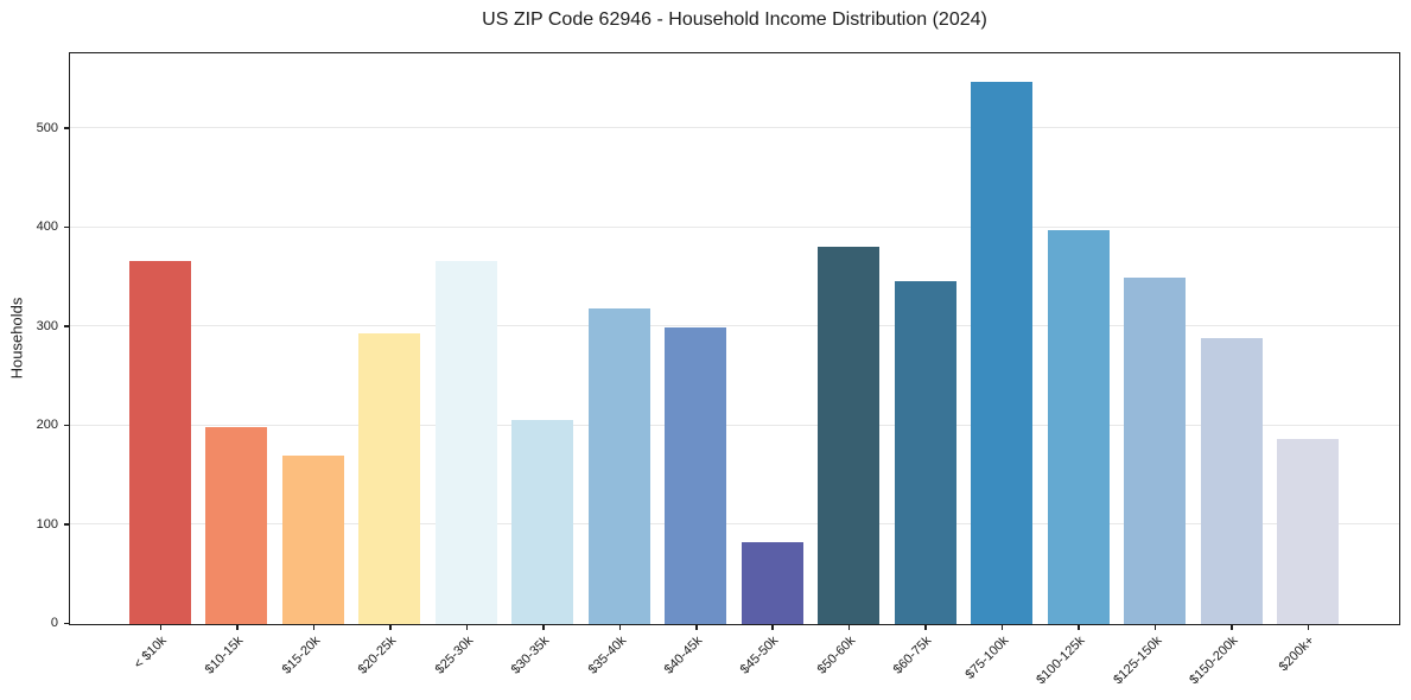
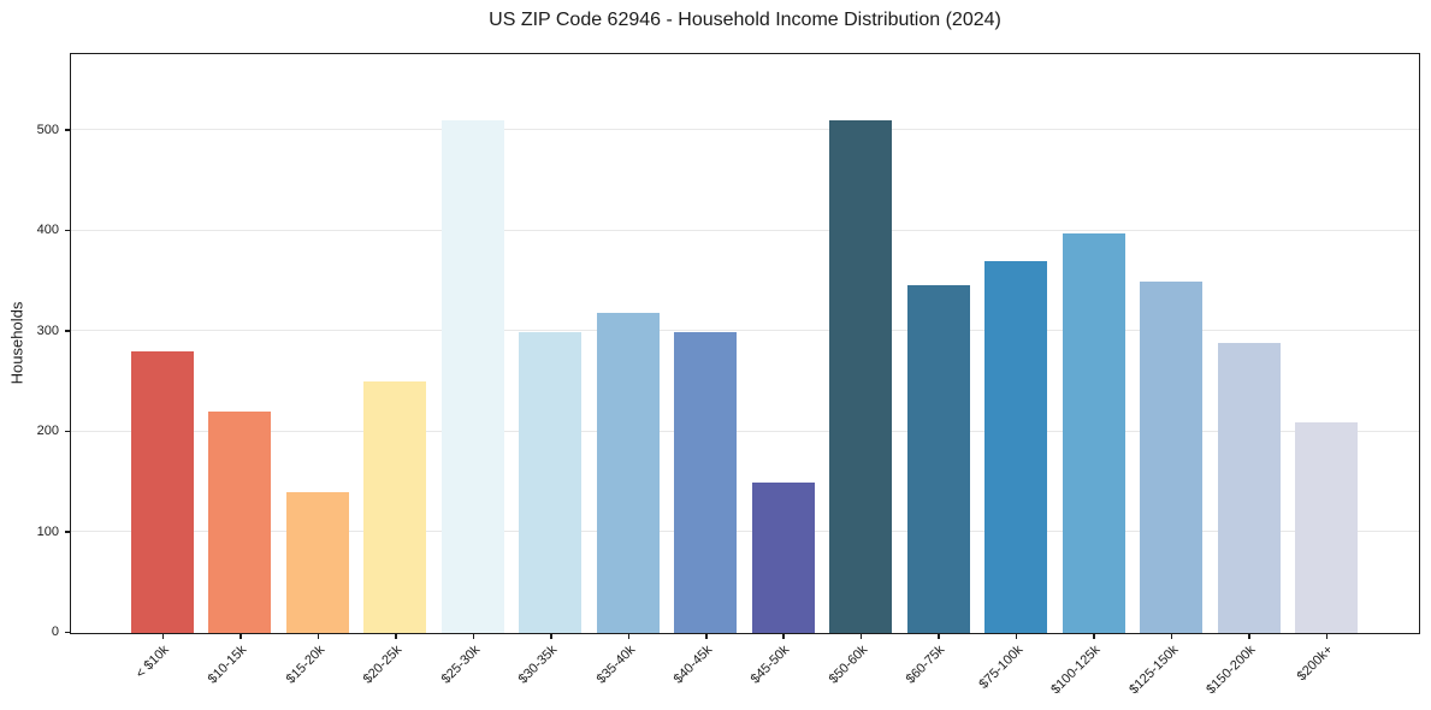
< $10k: 370 -> 280
$10-15k: 200 -> 220
$15-20k: 170 -> 140
$20-25k: 290 -> 250
$25-30k: 370 -> 510
$30-35k: 210 -> 300
$45-50k: 80 -> 150
$50-60k: 380 -> 510
$75-100k: 550 -> 370
$200k+: 190 -> 210
